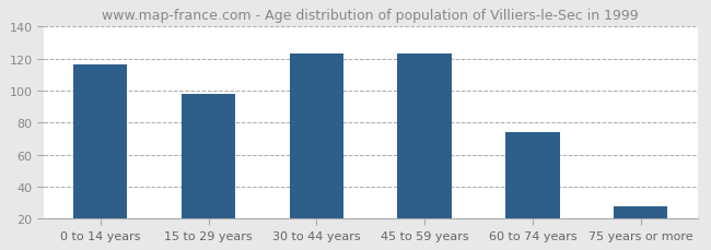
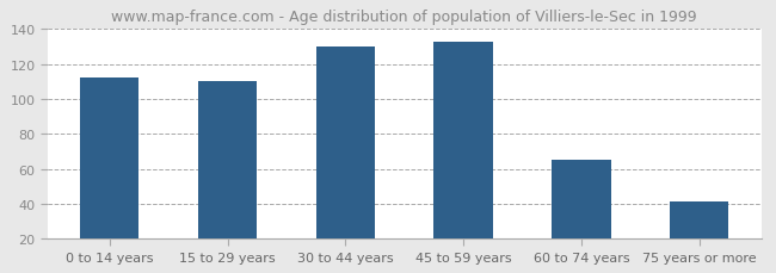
0 to 14 years: 116 -> 112
15 to 29 years: 98 -> 110
30 to 44 years: 123 -> 130
45 to 59 years: 123 -> 133
60 to 74 years: 74 -> 65
75 years or more: 28 -> 41
